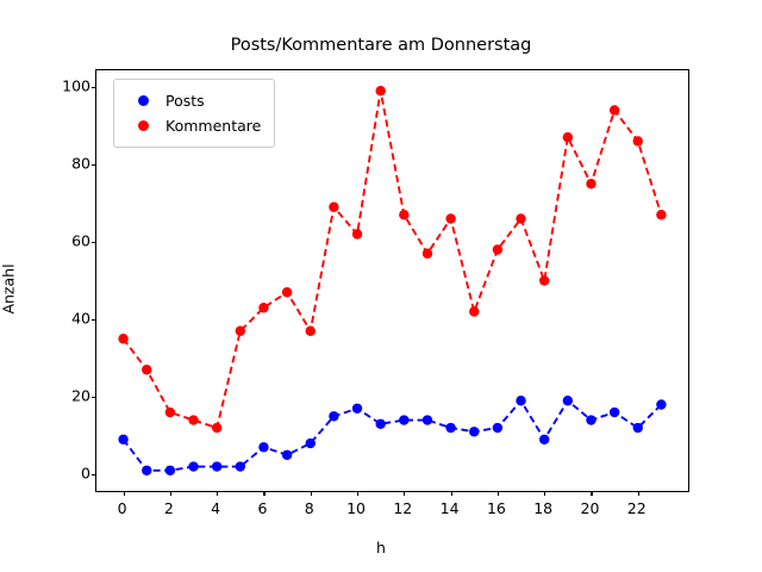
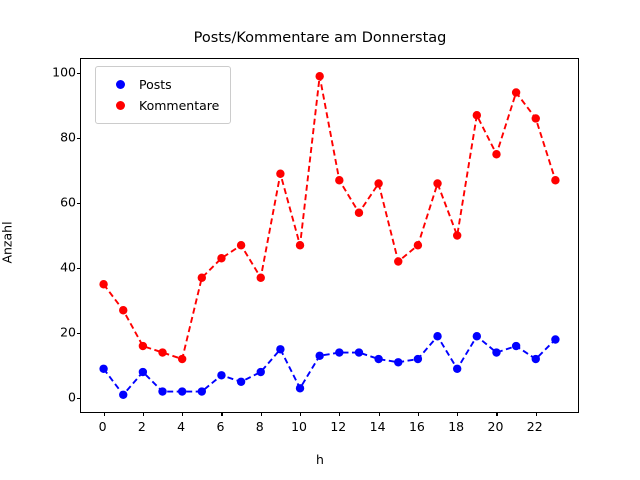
Posts/2: 1 -> 8
Posts/10: 17 -> 3
Kommentare/10: 62 -> 47
Kommentare/16: 58 -> 47
